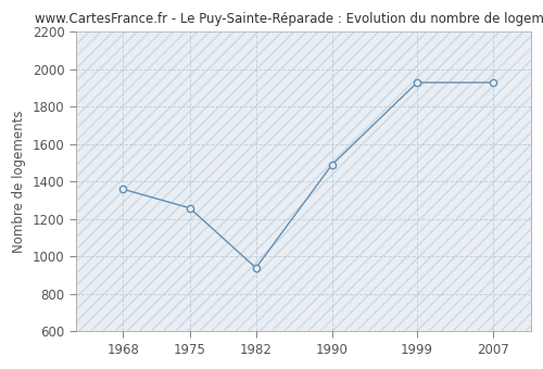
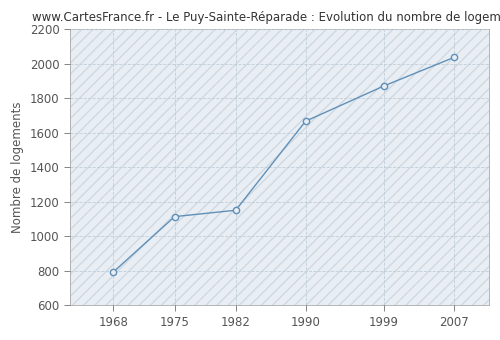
1968: 1360 -> 800
1975: 1260 -> 1120
1982: 940 -> 1150
1990: 1490 -> 1670
1999: 1930 -> 1870
2007: 1930 -> 2040
